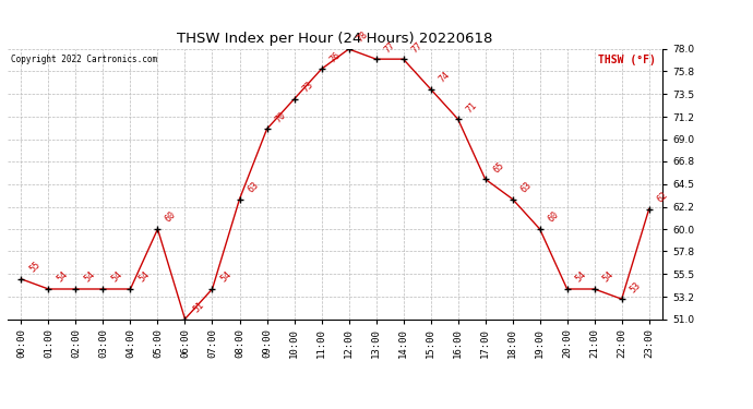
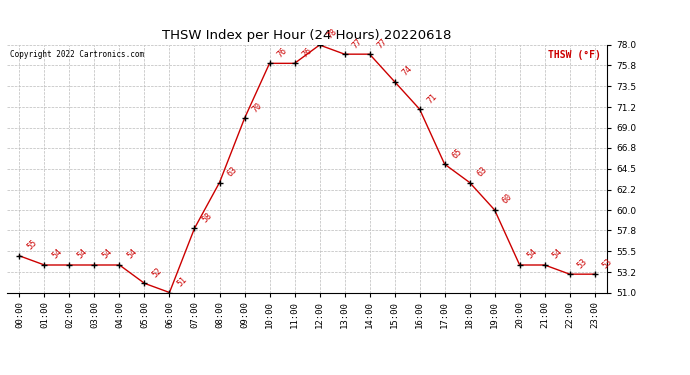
05:00: 60 -> 52
07:00: 54 -> 58
10:00: 73 -> 76
23:00: 62 -> 53
